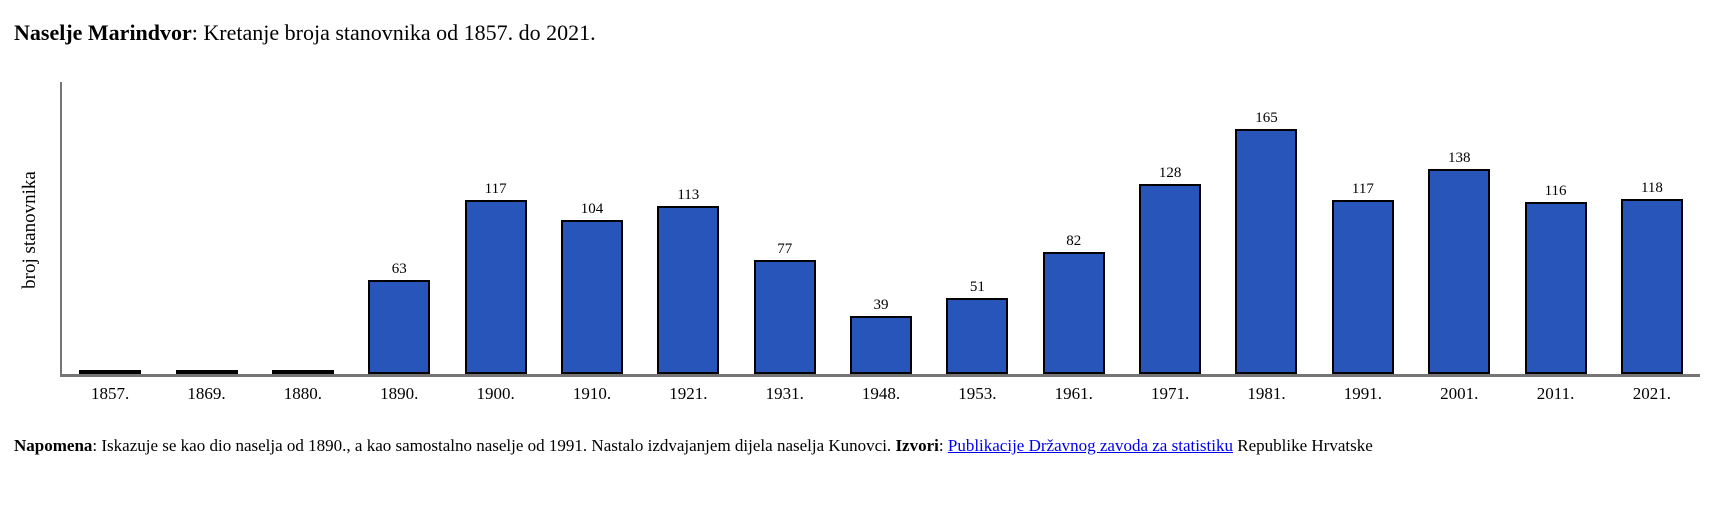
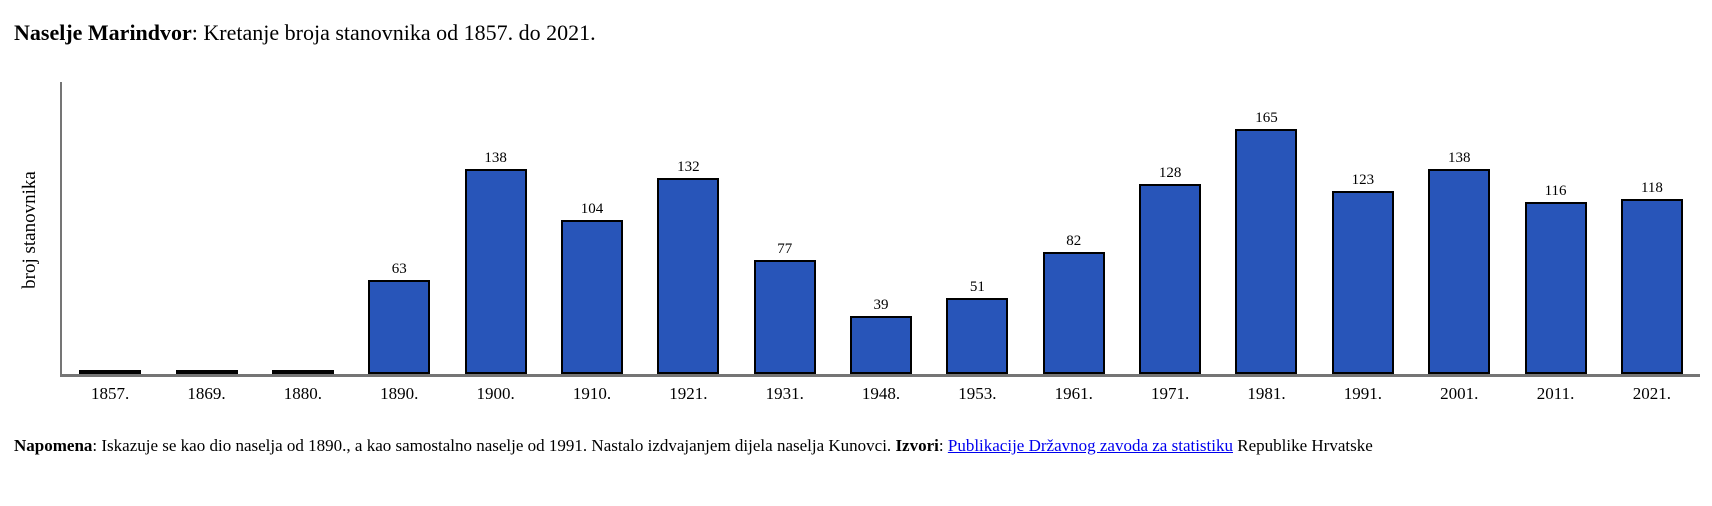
1900.: 117 -> 138
1921.: 113 -> 132
1991.: 117 -> 123
